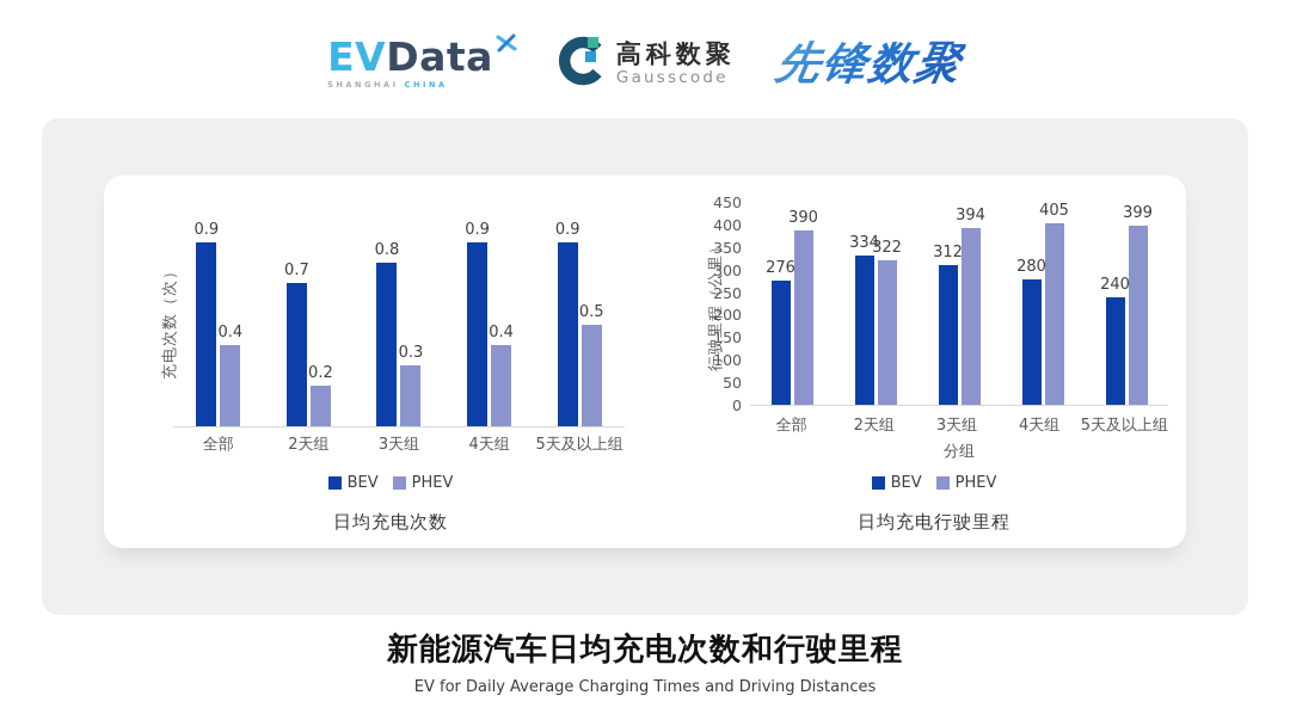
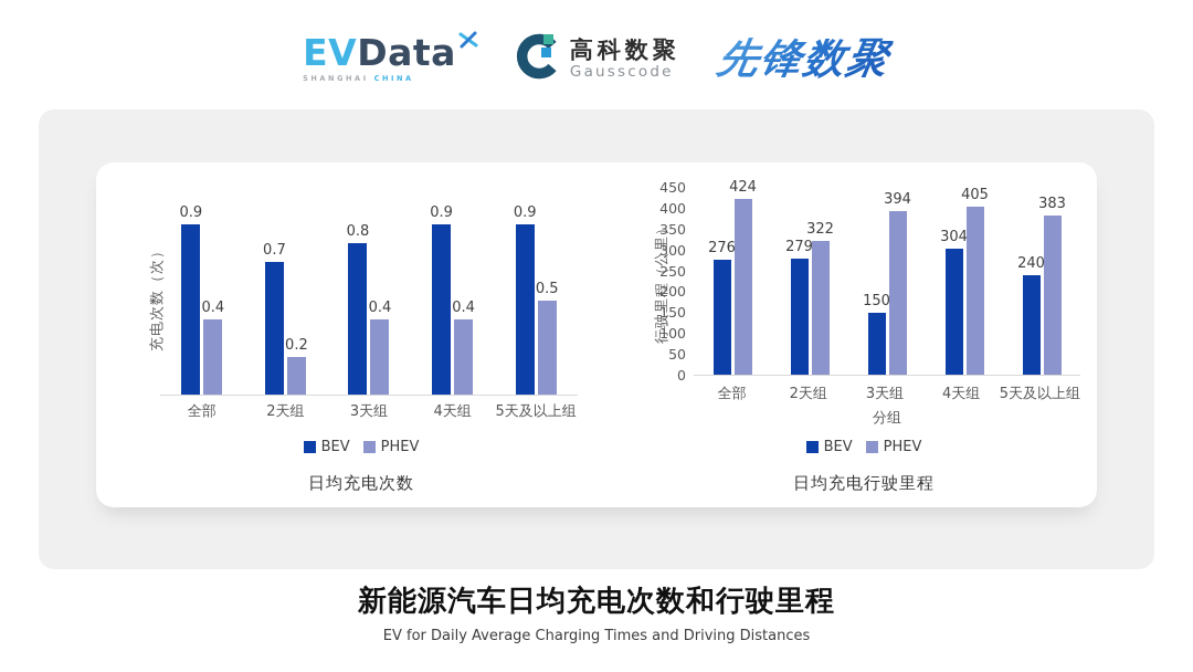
日均充电次数/PHEV/3天组: 0.3 -> 0.4
日均充电行驶里程/PHEV/全部: 390 -> 424
日均充电行驶里程/BEV/2天组: 334 -> 279
日均充电行驶里程/BEV/3天组: 312 -> 150
日均充电行驶里程/BEV/4天组: 280 -> 304
日均充电行驶里程/PHEV/5天及以上组: 399 -> 383
